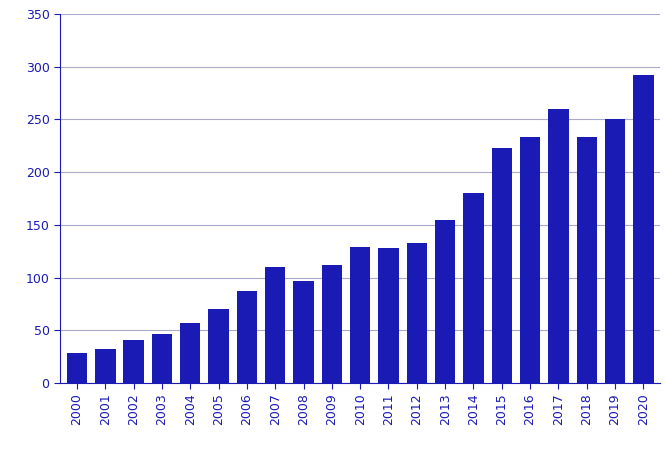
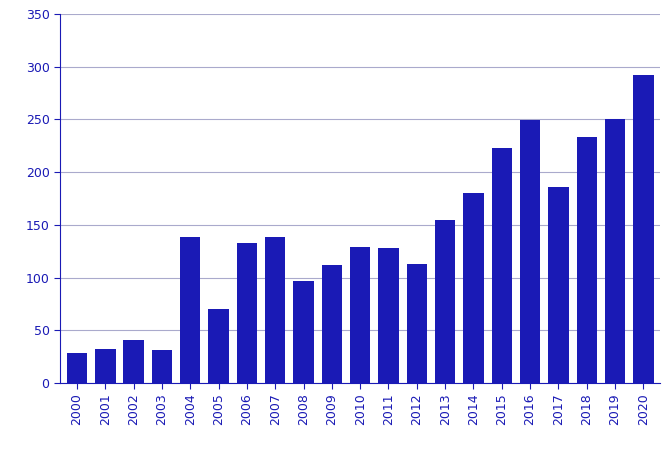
2003: 46 -> 31
2004: 57 -> 138
2006: 87 -> 133
2007: 110 -> 138
2012: 133 -> 113
2016: 233 -> 249
2017: 260 -> 186
